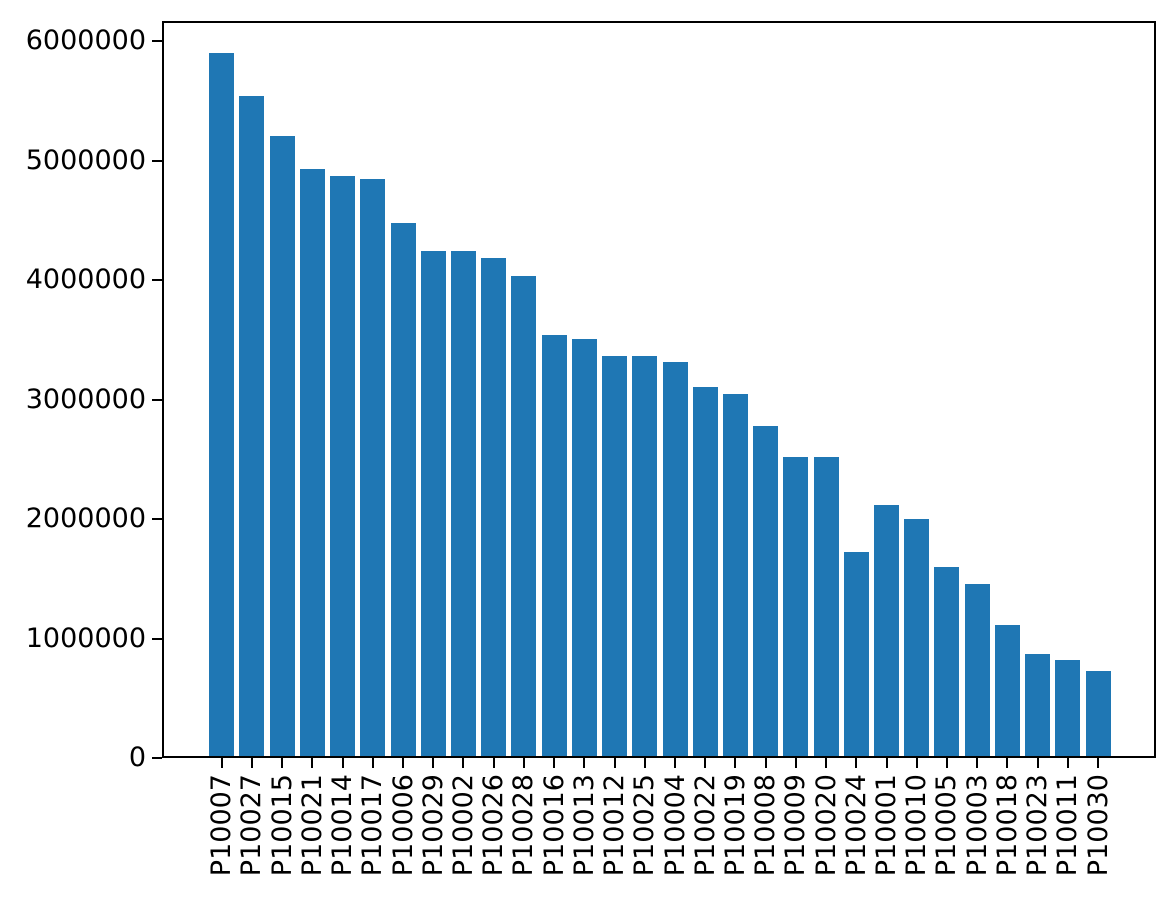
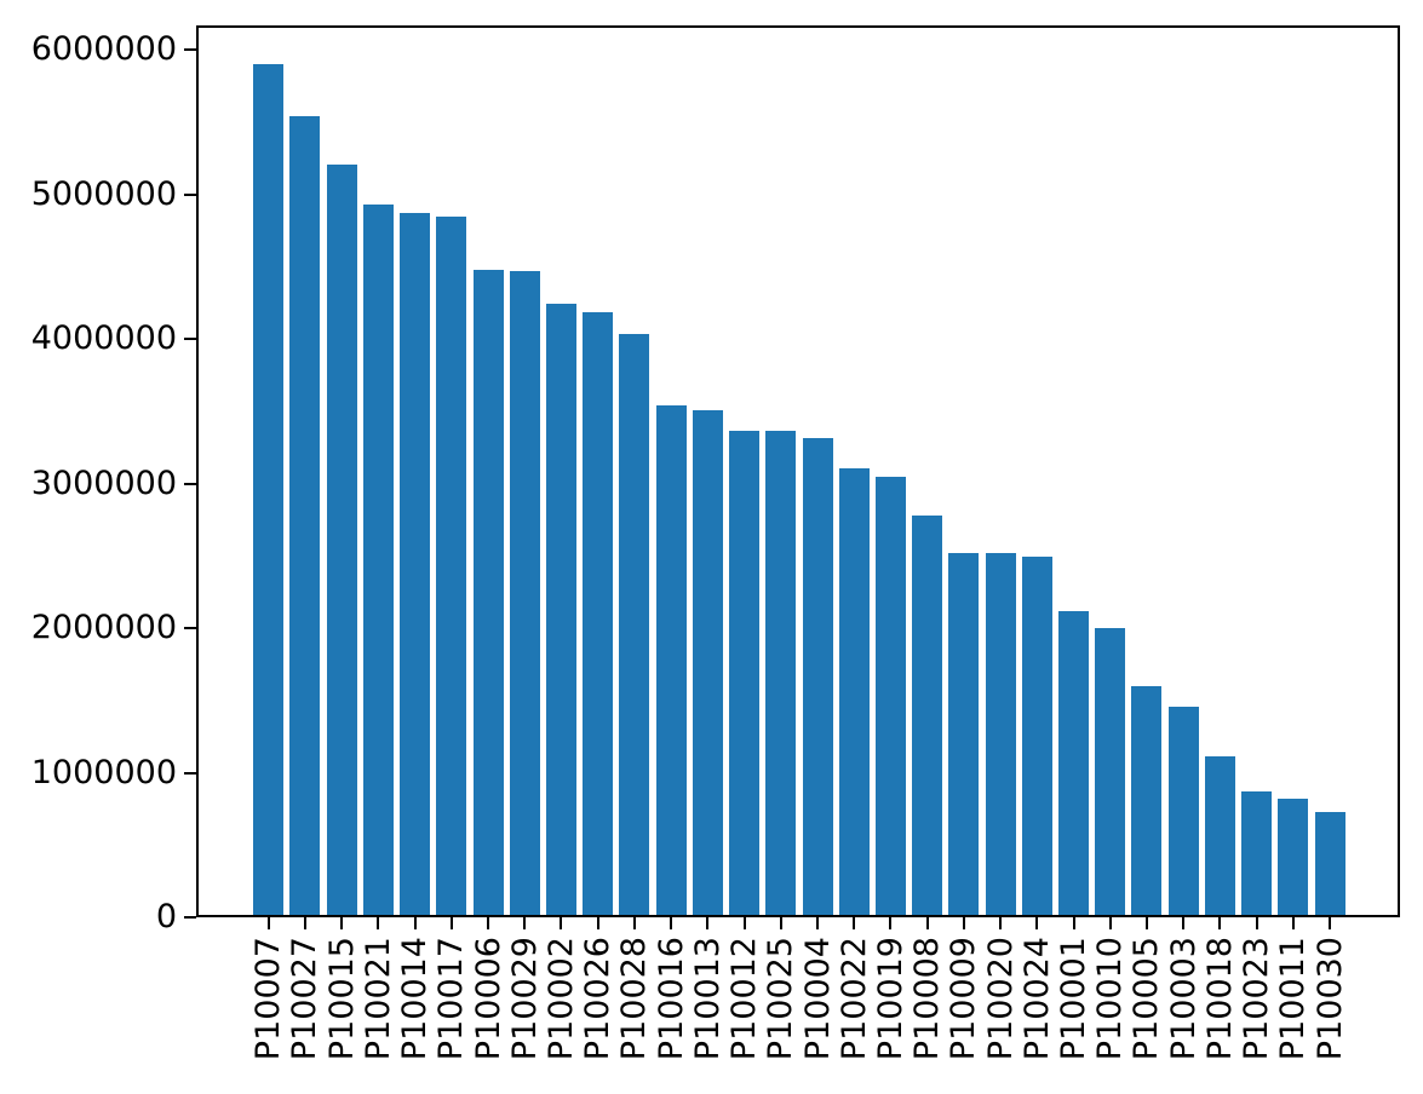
P10029: 4230000 -> 4450000
P10024: 1710000 -> 2480000
